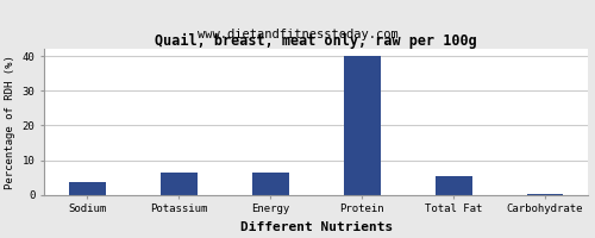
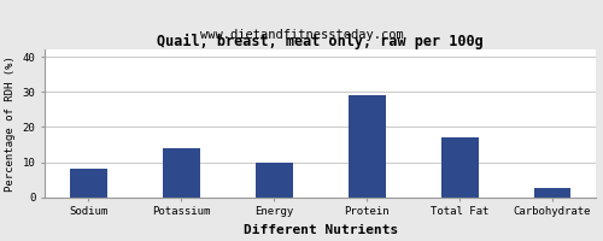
Sodium: 3.5 -> 8.0
Potassium: 6.5 -> 14.0
Energy: 6.5 -> 10.0
Protein: 40.0 -> 29.0
Total Fat: 5.5 -> 17.0
Carbohydrate: 0.3 -> 2.5
